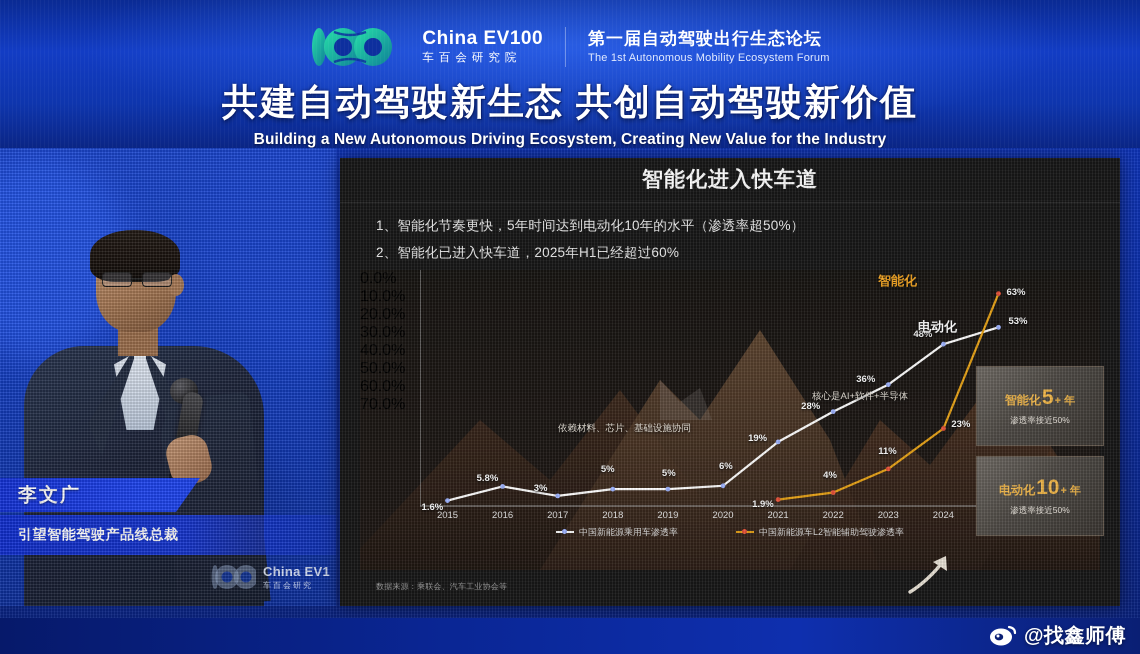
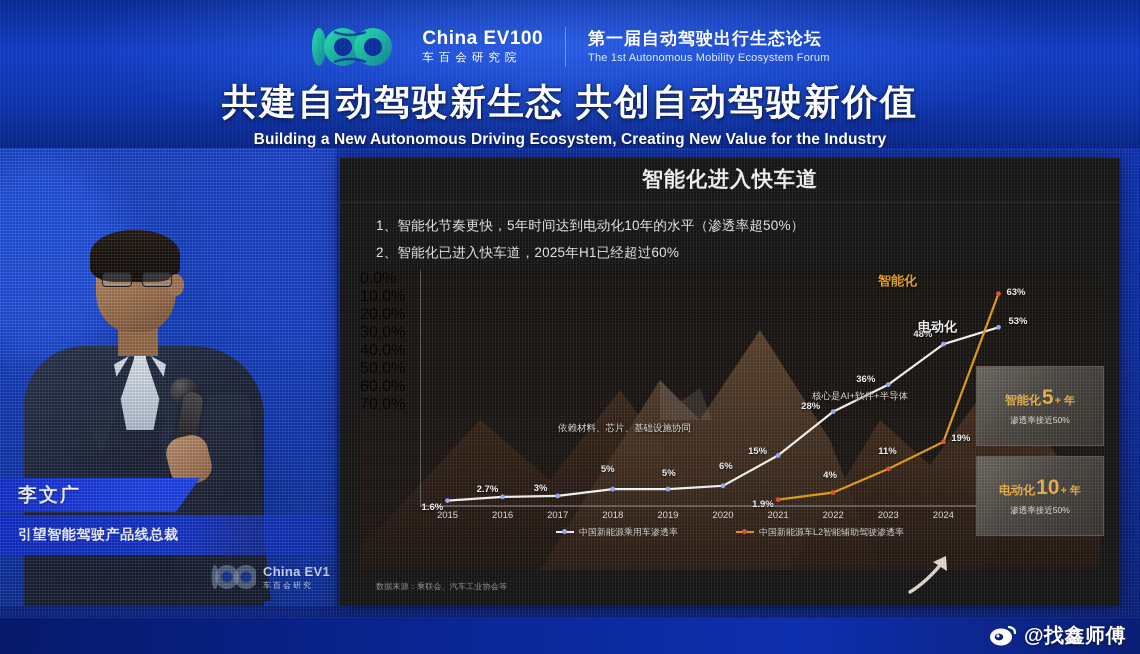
中国新能源乘用车渗透率/2016: 5.8% -> 2.7%
中国新能源乘用车渗透率/2021: 19% -> 15%
中国新能源车L2智能辅助驾驶渗透率/2024: 23% -> 19%
